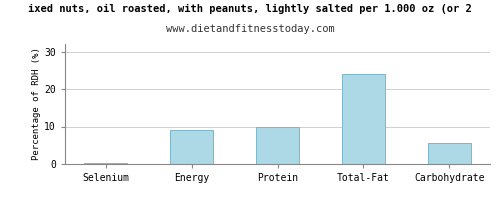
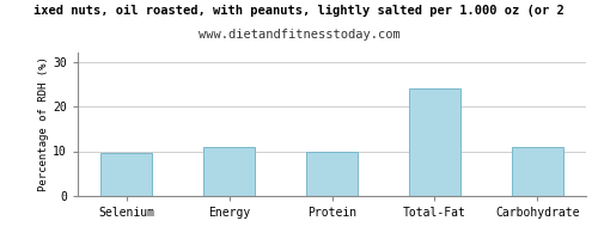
Selenium: 0.3 -> 9.5
Energy: 9.0 -> 11.0
Carbohydrate: 5.5 -> 11.0
